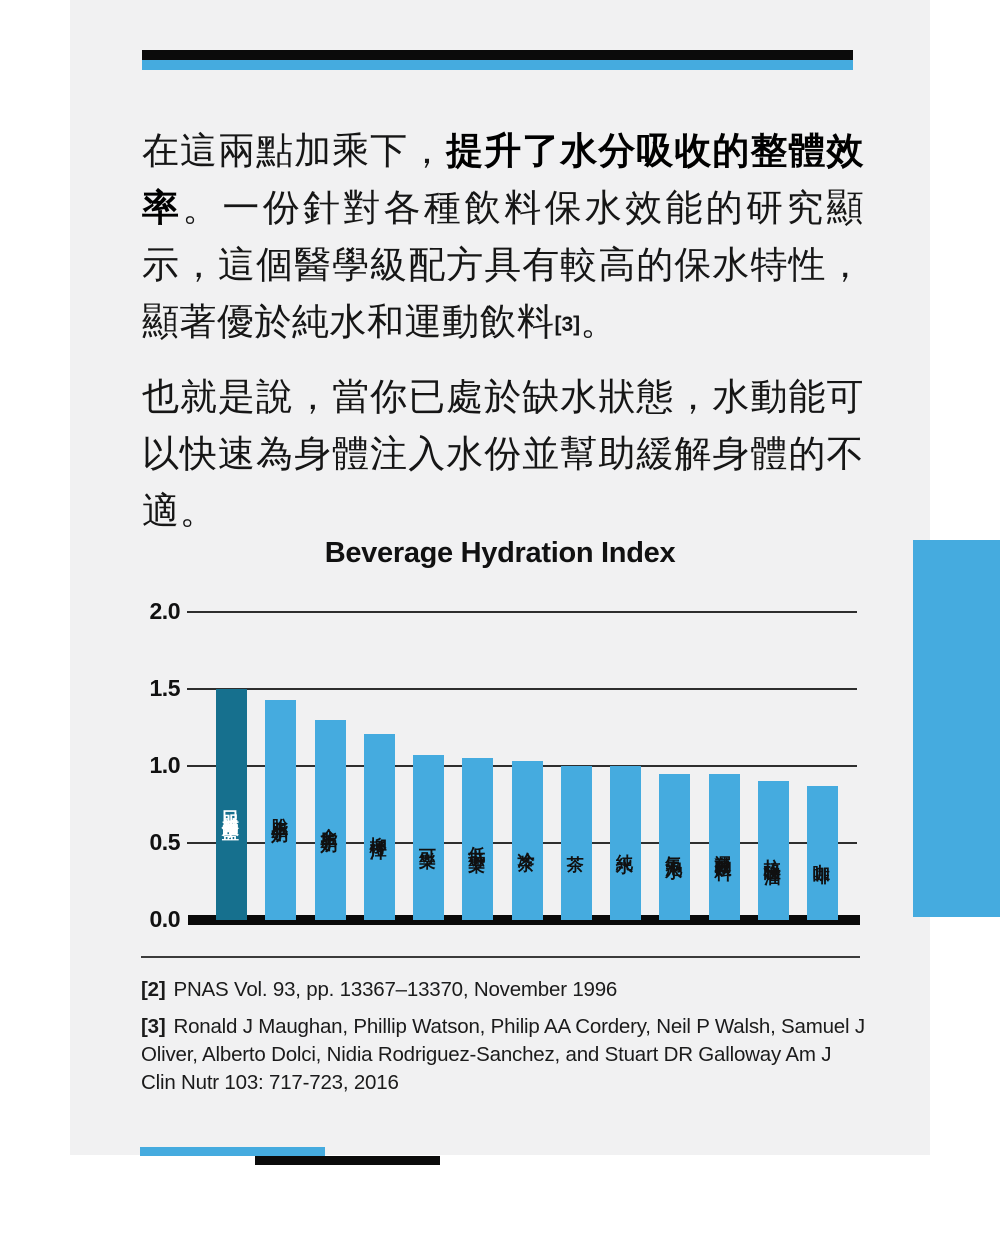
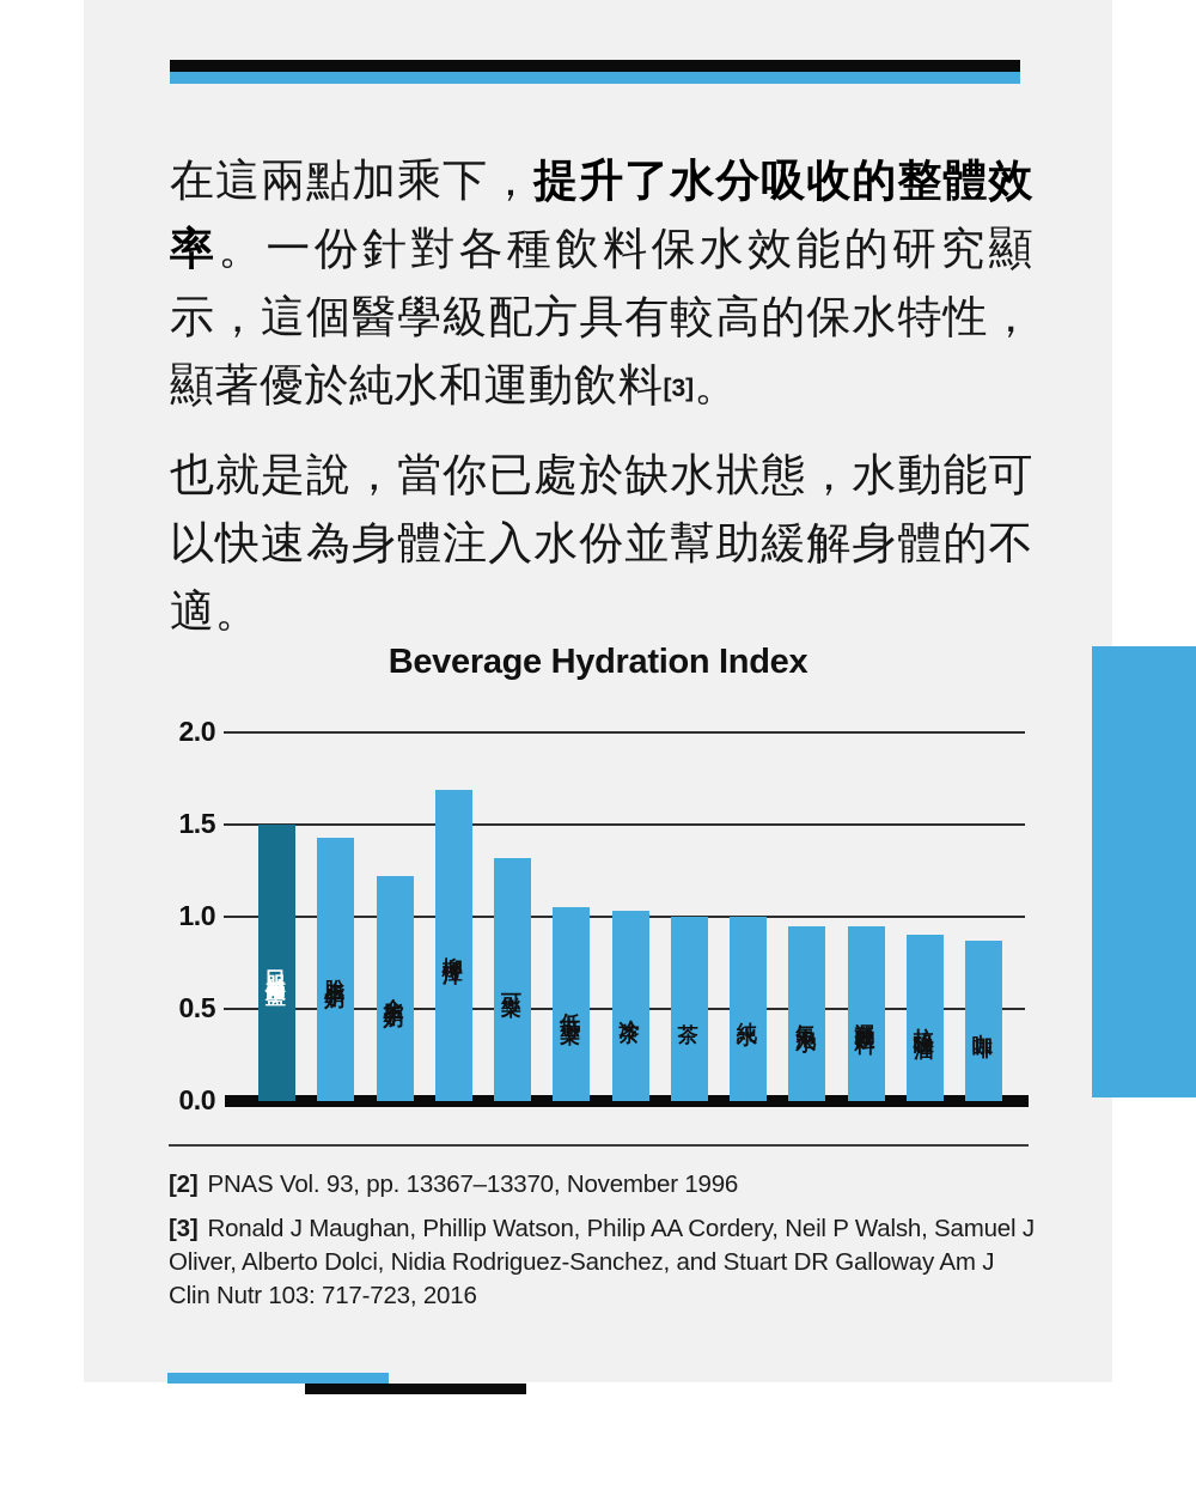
全脂牛奶: 1.30 -> 1.22
柳橙汁: 1.21 -> 1.69
可樂: 1.07 -> 1.32
